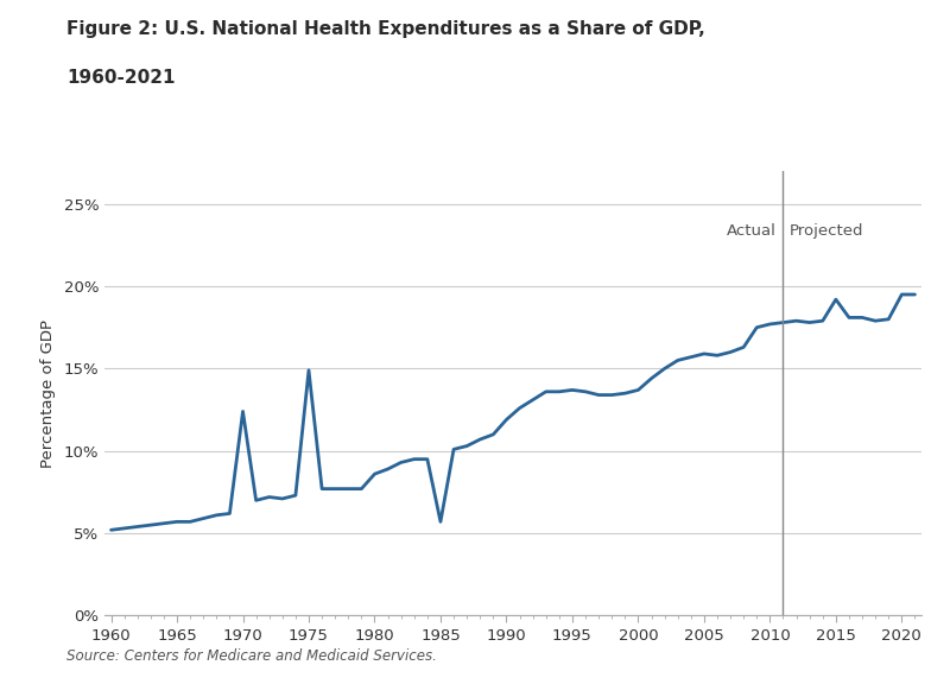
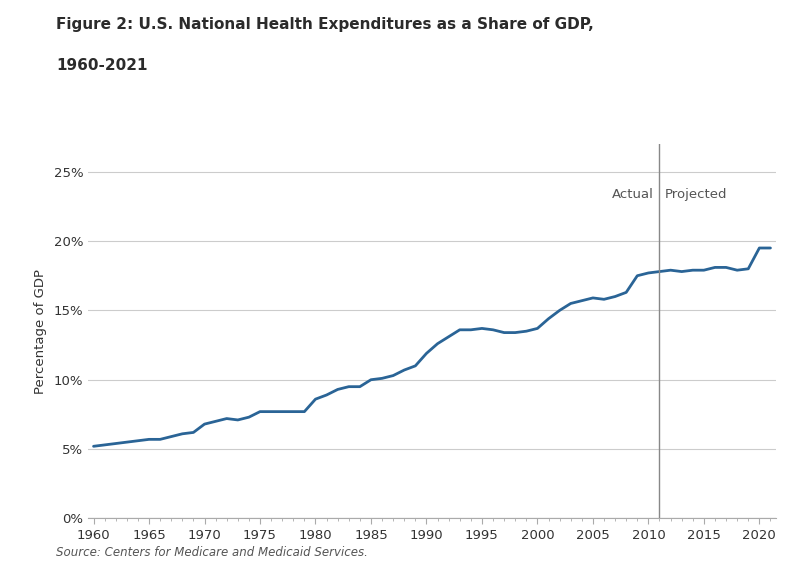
1970: 12.4% -> 6.8%
1975: 14.9% -> 7.7%
1985: 5.7% -> 10.0%
2015: 19.2% -> 17.9%
